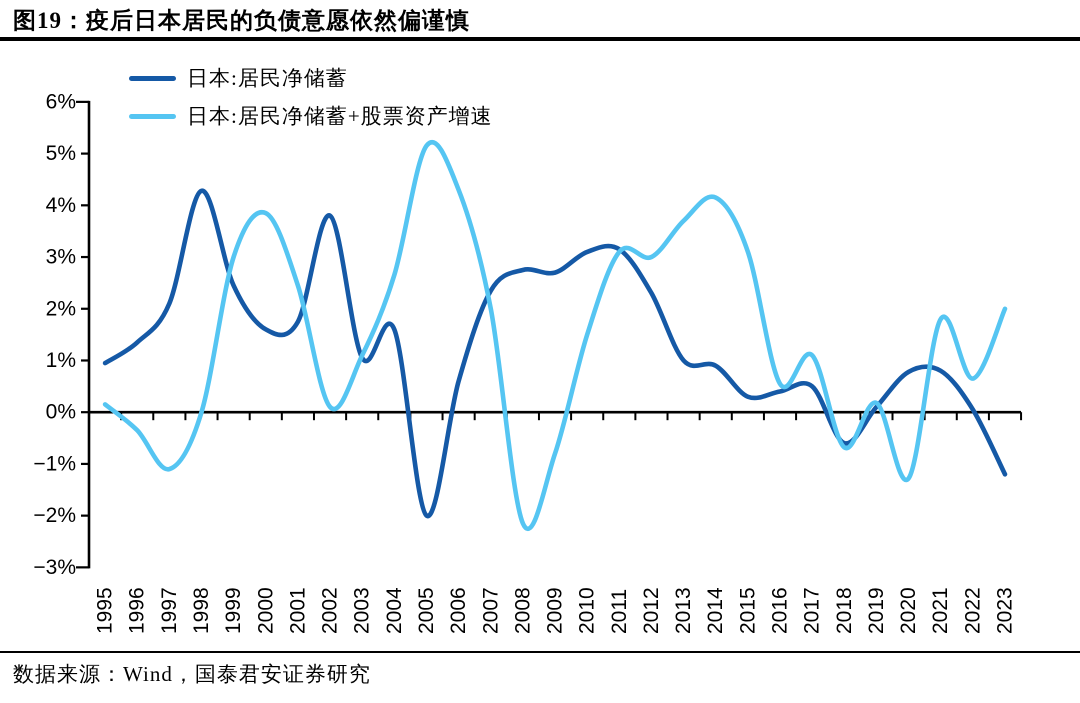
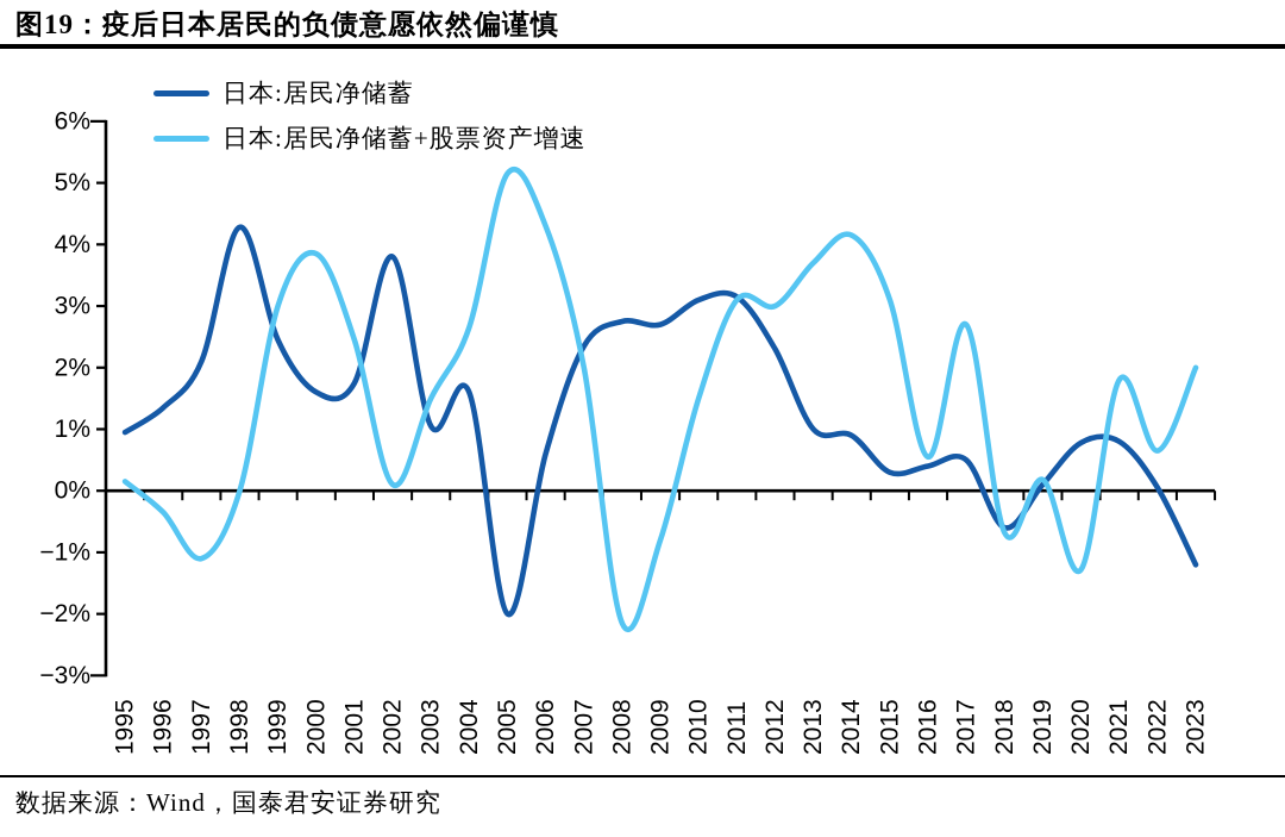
日本:居民净储蓄+股票资产增速/2003: 1.1% -> 1.5%
日本:居民净储蓄+股票资产增速/2017: 1.1% -> 2.7%
